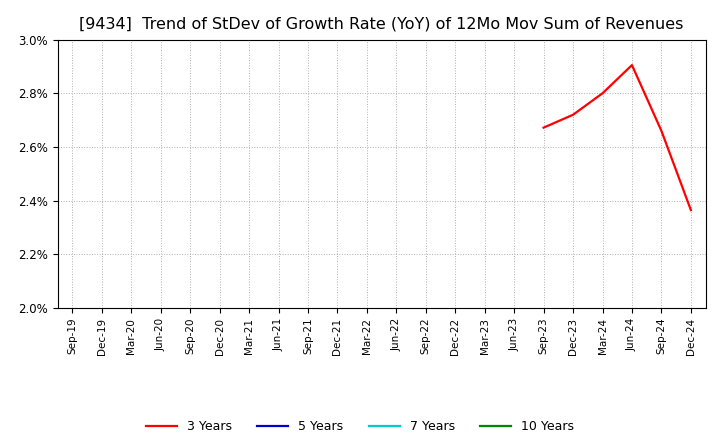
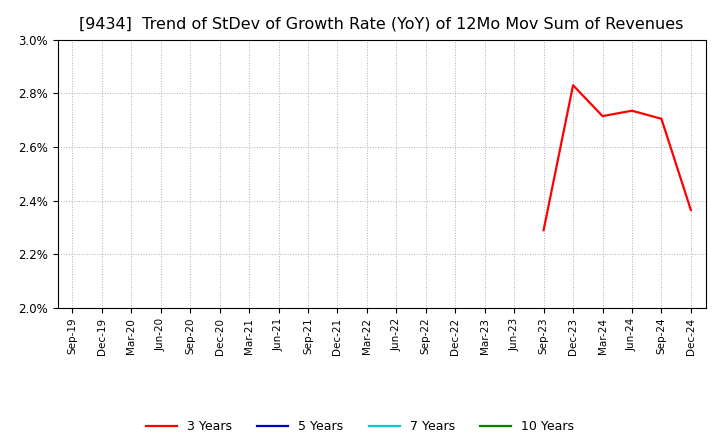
Sep-23: 2.672% -> 2.290%
Dec-23: 2.720% -> 2.830%
Mar-24: 2.800% -> 2.715%
Jun-24: 2.905% -> 2.735%
Sep-24: 2.660% -> 2.705%
